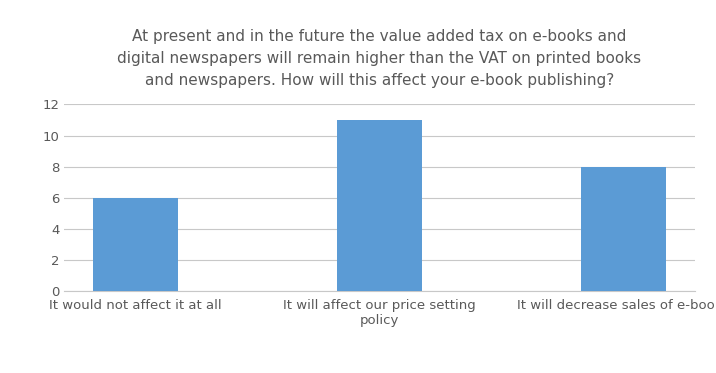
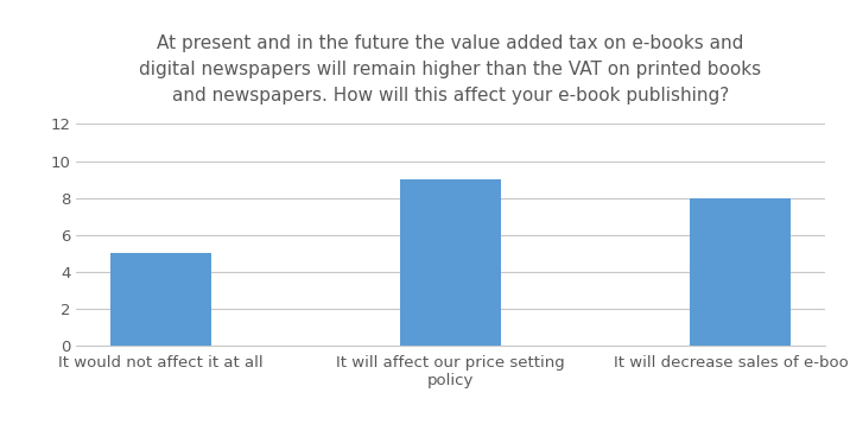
It would not affect it at all: 6 -> 5
It will affect our price setting policy: 11 -> 9
